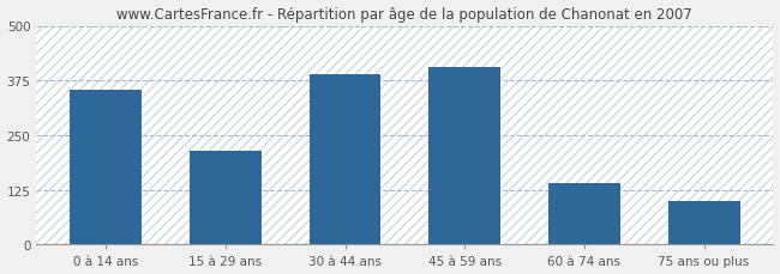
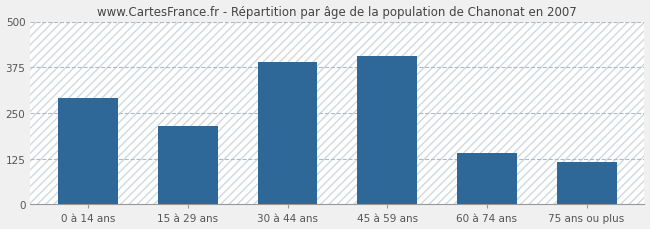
0 à 14 ans: 355 -> 290
75 ans ou plus: 100 -> 115
